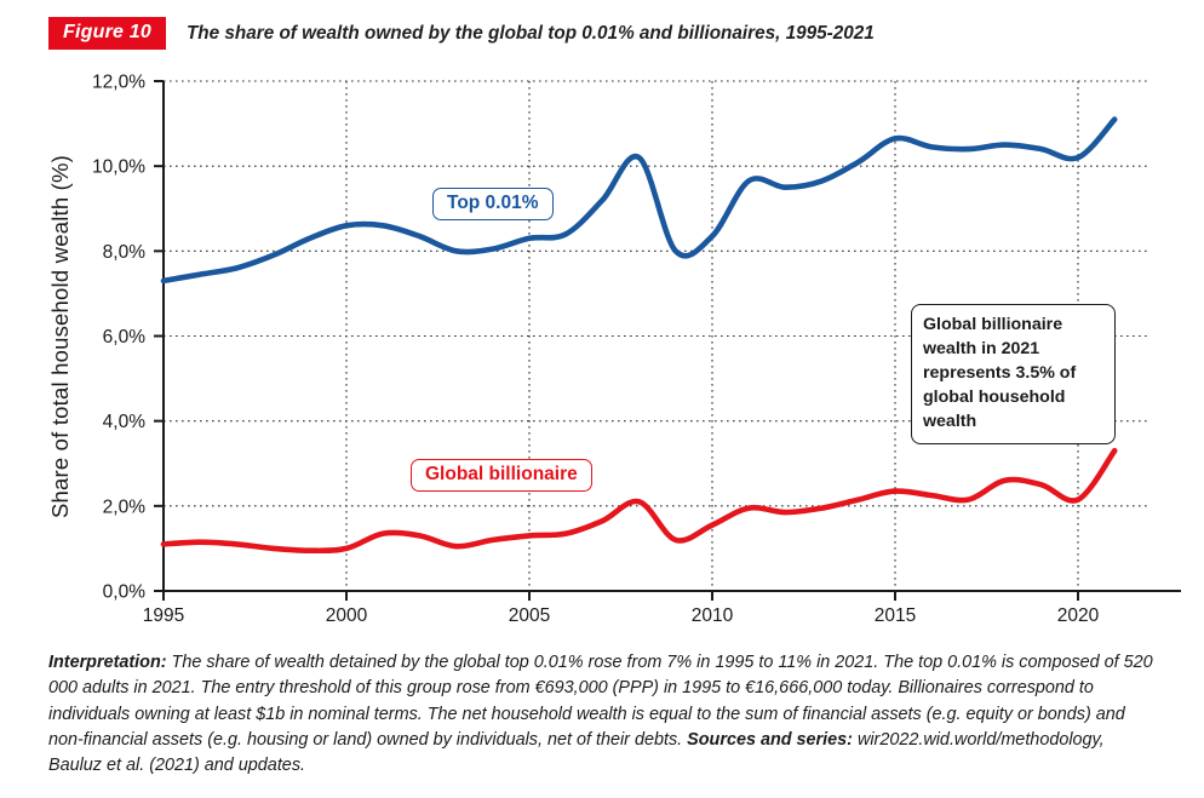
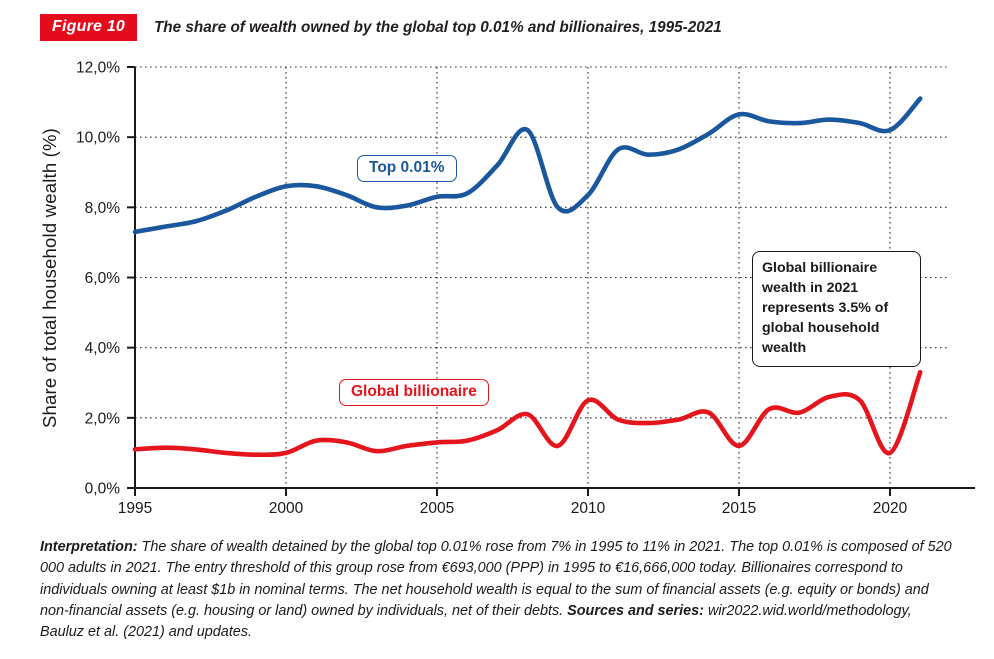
Global billionaire/2010: 1,6% -> 2,5%
Global billionaire/2015: 2,4% -> 1,2%
Global billionaire/2020: 2,1% -> 1,0%
